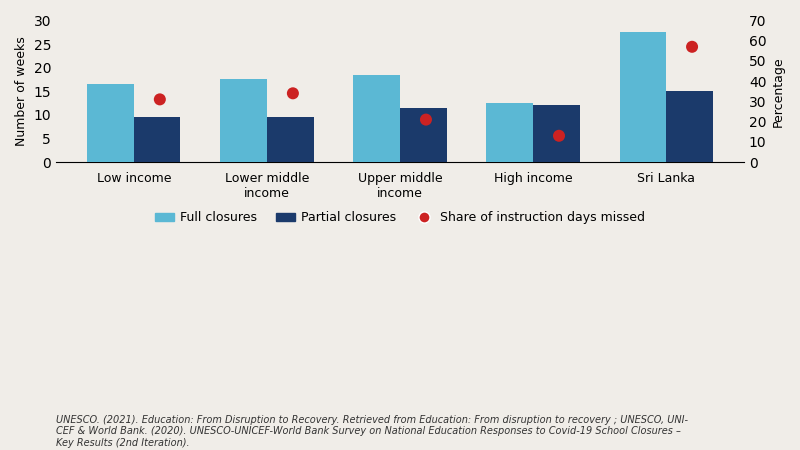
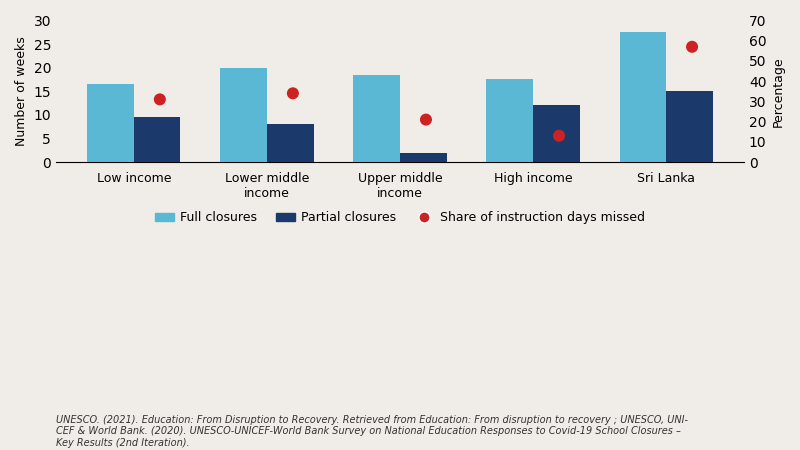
Full closures/Lower middle income: 17.5 -> 20.0
Partial closures/Lower middle income: 9.5 -> 8.0
Partial closures/Upper middle income: 11.5 -> 2.0
Full closures/High income: 12.5 -> 17.5
